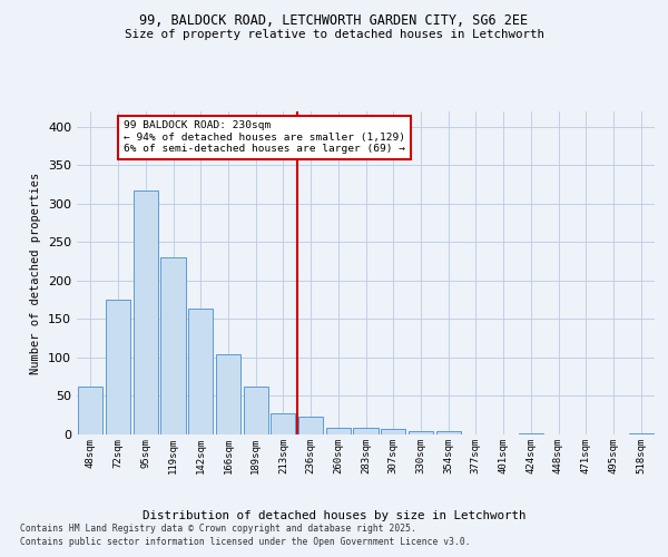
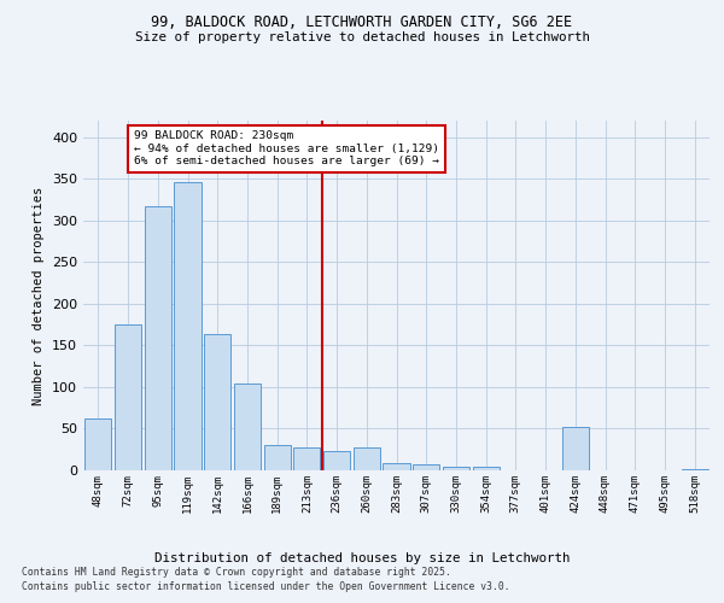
119sqm: 231 -> 346
189sqm: 62 -> 30
260sqm: 9 -> 28
424sqm: 1 -> 52
